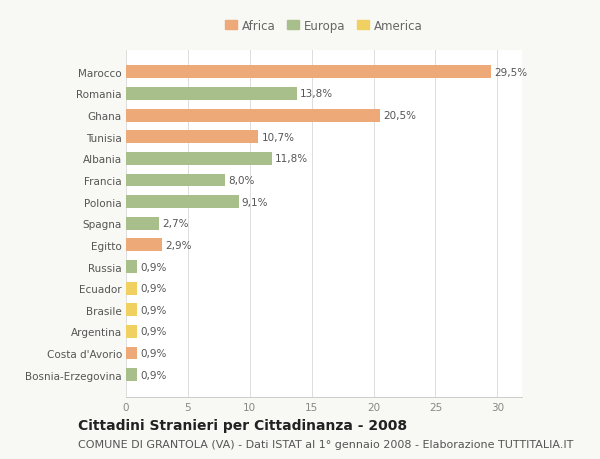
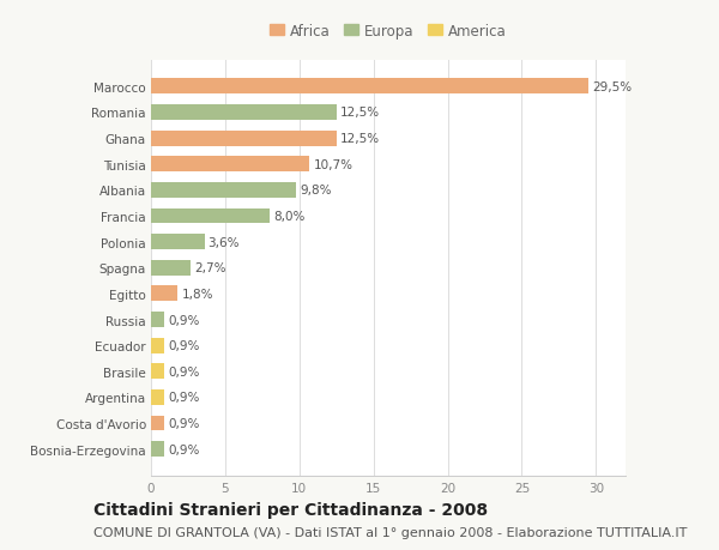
Romania: 13,8% -> 12,5%
Ghana: 20,5% -> 12,5%
Albania: 11,8% -> 9,8%
Polonia: 9,1% -> 3,6%
Egitto: 2,9% -> 1,8%
